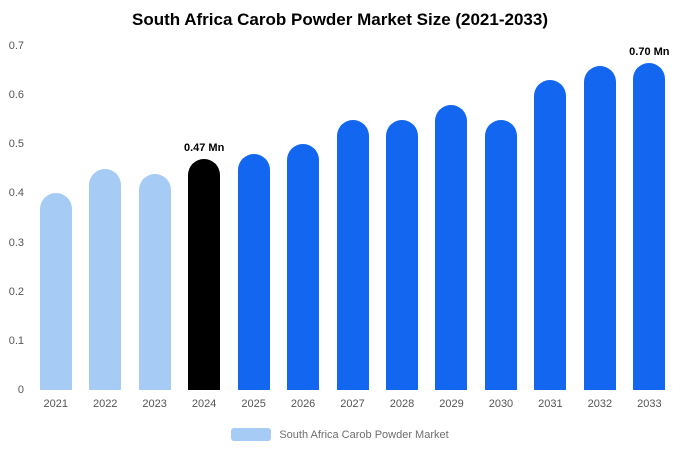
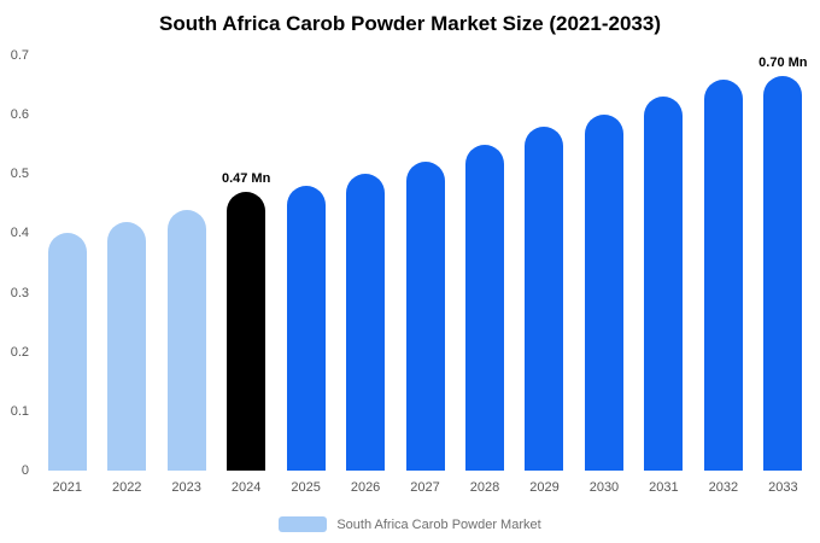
2022: 0.45 -> 0.42
2027: 0.55 -> 0.52
2030: 0.55 -> 0.60
